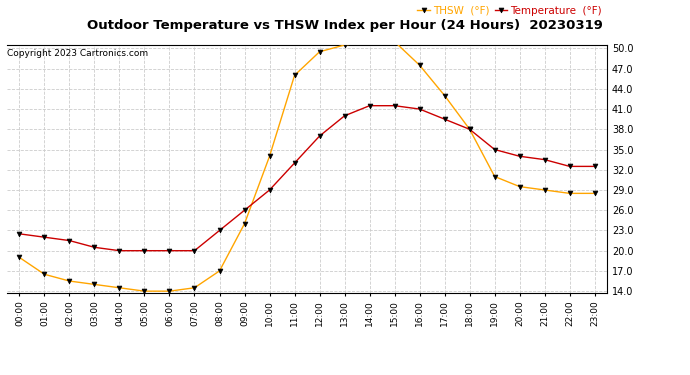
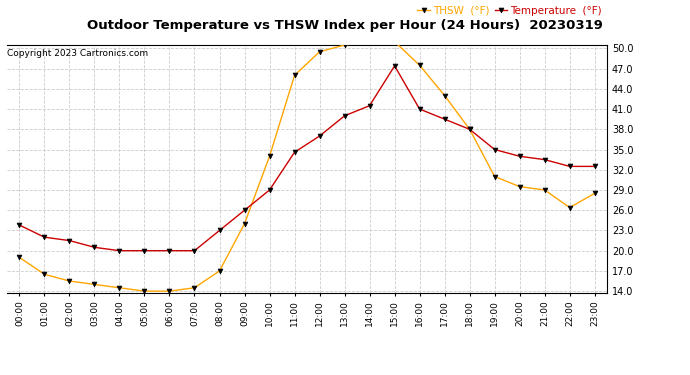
Temperature (°F)/00:00: 22.5 -> 23.8
Temperature (°F)/11:00: 33.0 -> 34.6
Temperature (°F)/15:00: 41.5 -> 47.4
THSW (°F)/22:00: 28.5 -> 26.4
